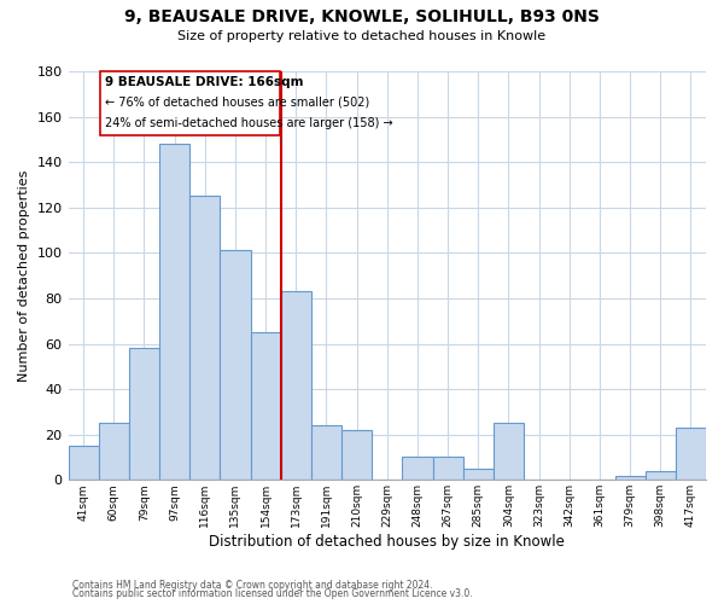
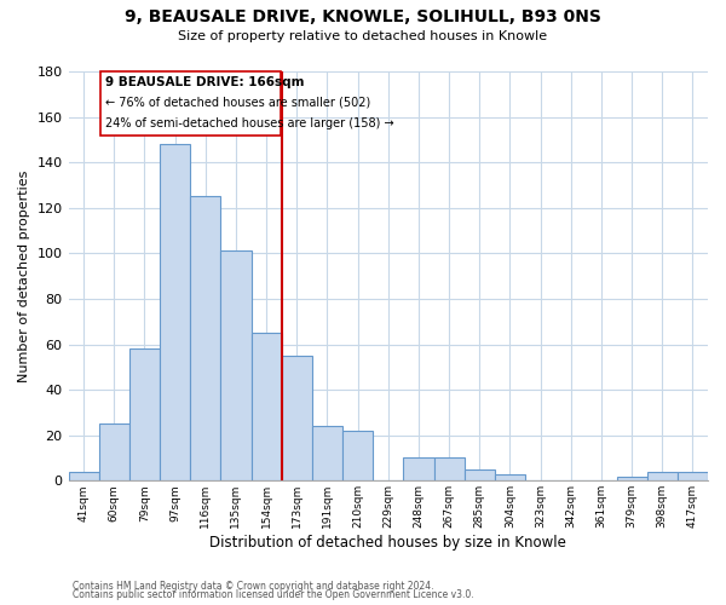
41sqm: 15 -> 4
173sqm: 83 -> 55
304sqm: 25 -> 3
417sqm: 23 -> 4
